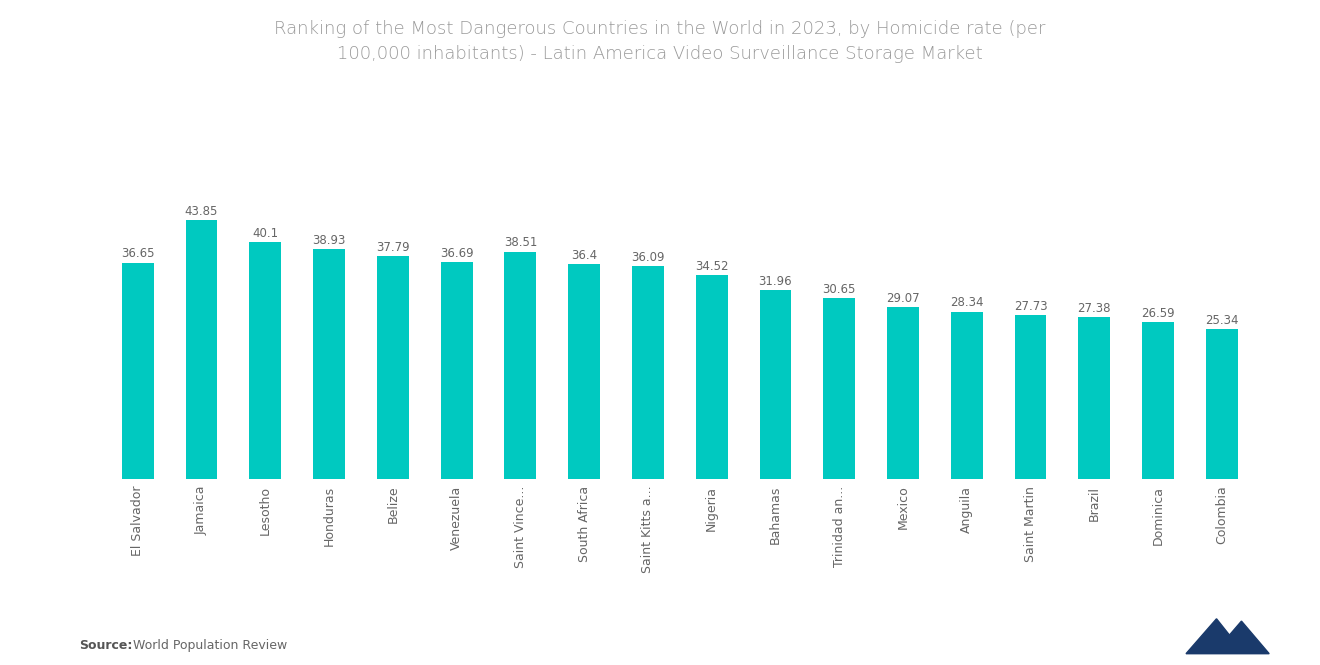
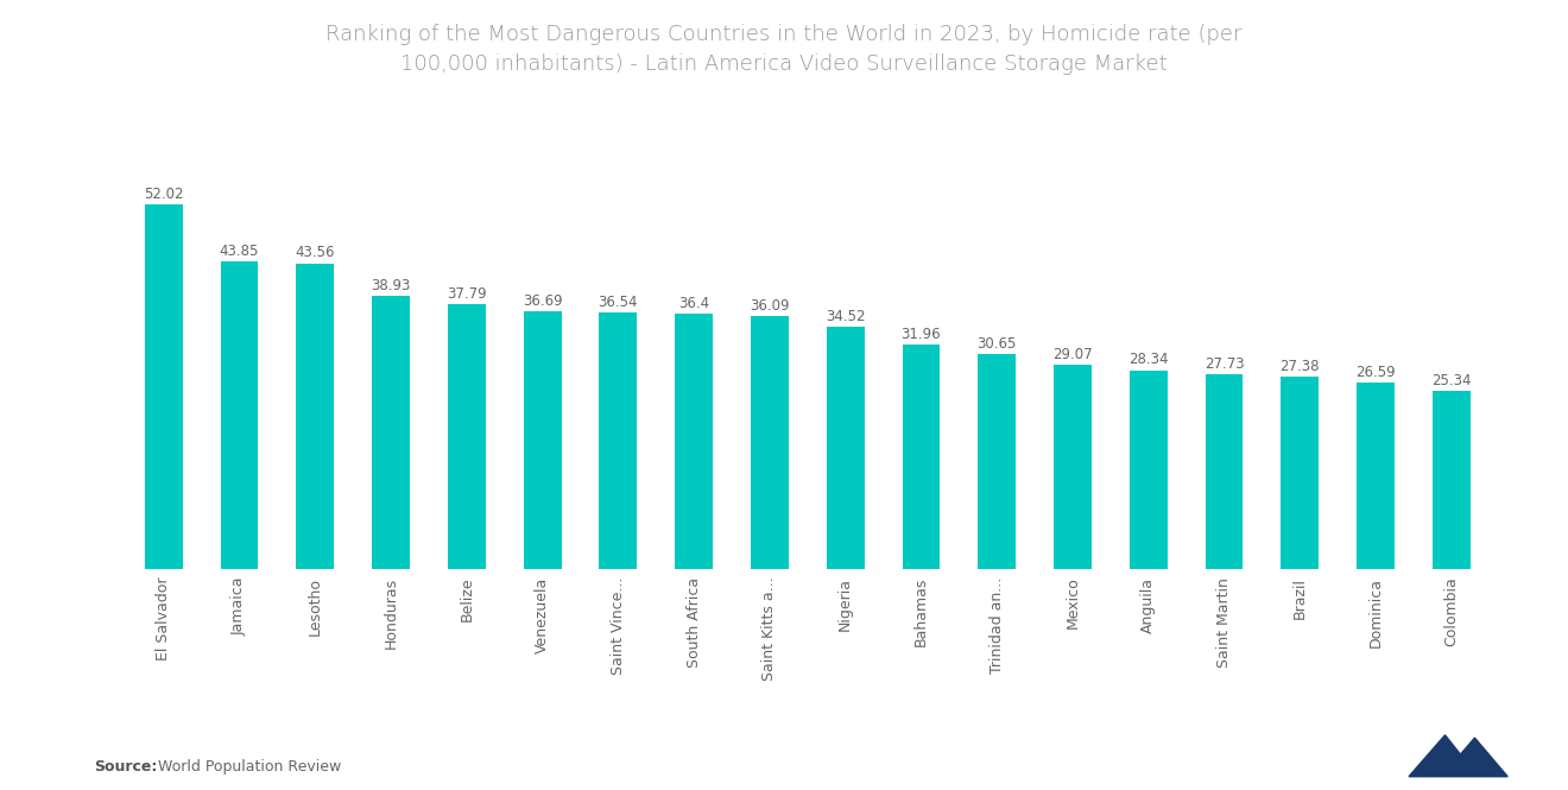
El Salvador: 36.65 -> 52.02
Lesotho: 40.1 -> 43.56
Saint Vince...: 38.51 -> 36.54
